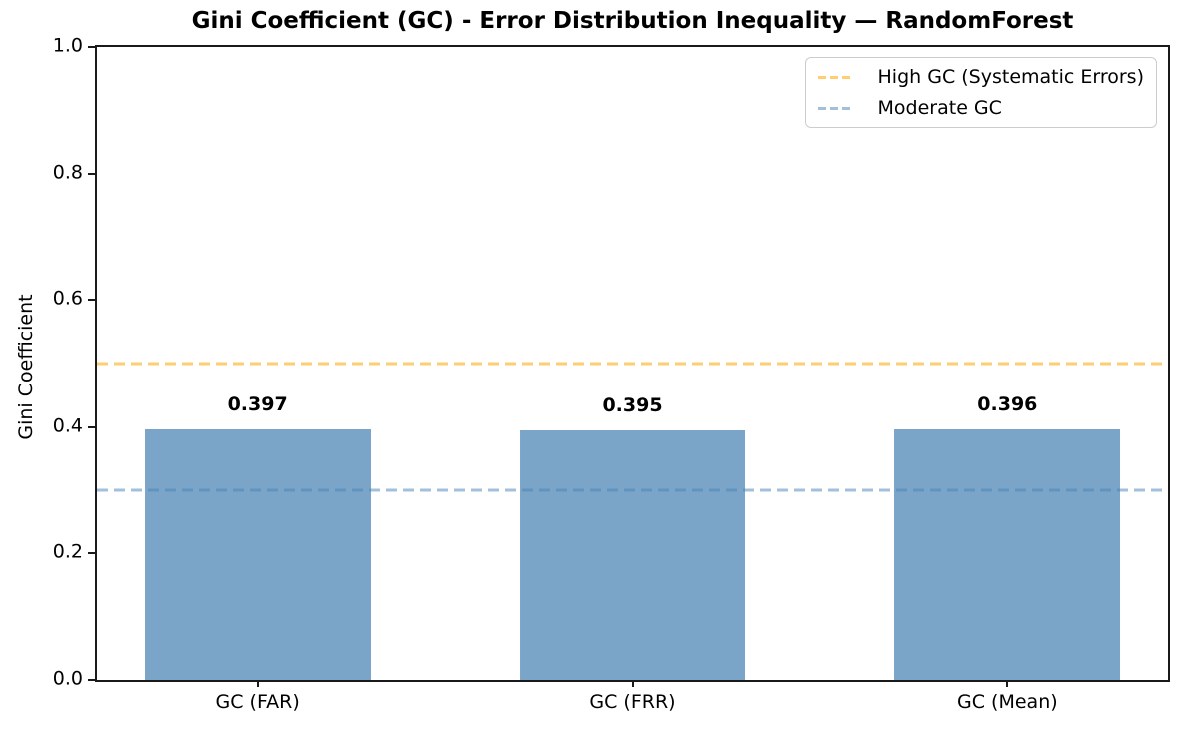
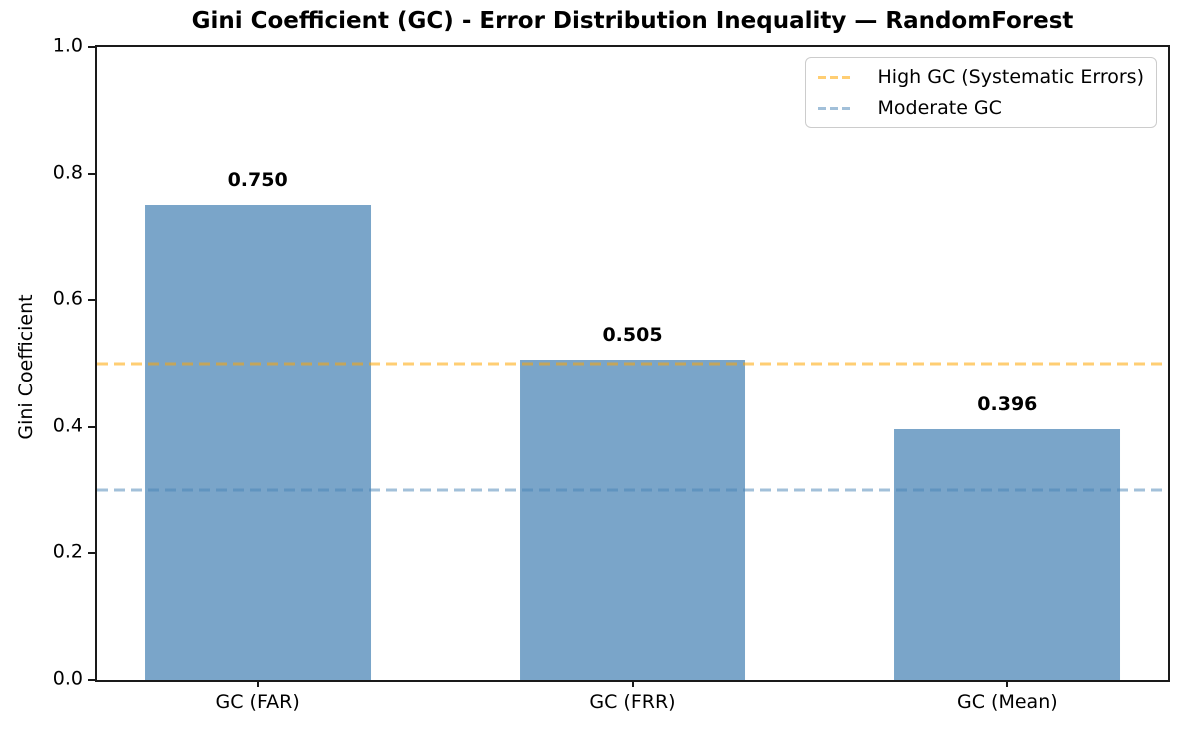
GC (FAR): 0.397 -> 0.750
GC (FRR): 0.395 -> 0.505
